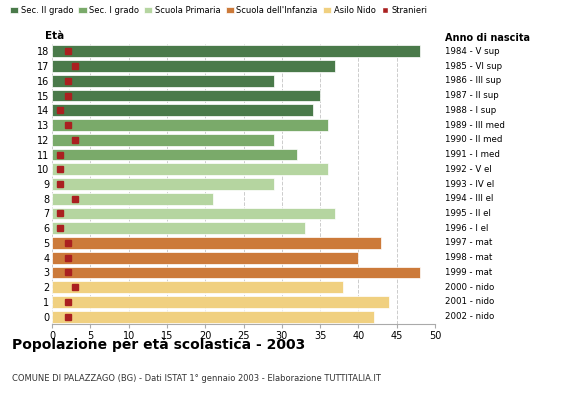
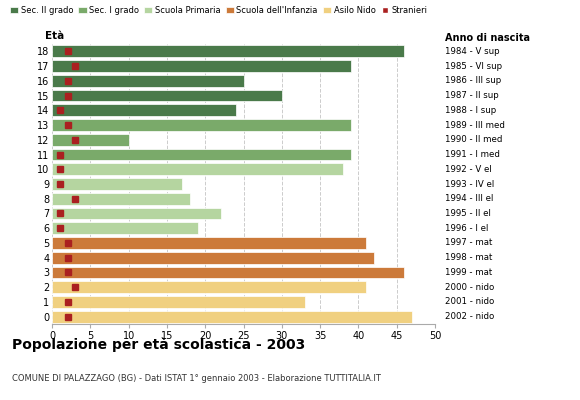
18: 48 -> 46
17: 37 -> 39
16: 29 -> 25
15: 35 -> 30
14: 34 -> 24
13: 36 -> 39
12: 29 -> 10
11: 32 -> 39
10: 36 -> 38
9: 29 -> 17
8: 21 -> 18
7: 37 -> 22
6: 33 -> 19
5: 43 -> 41
4: 40 -> 42
3: 48 -> 46
2: 38 -> 41
1: 44 -> 33
0: 42 -> 47
